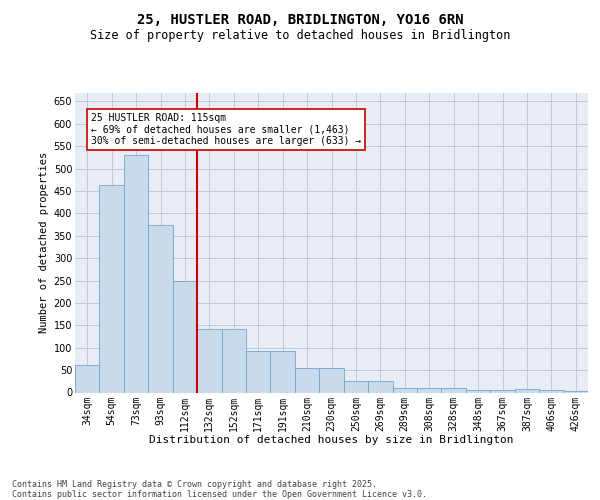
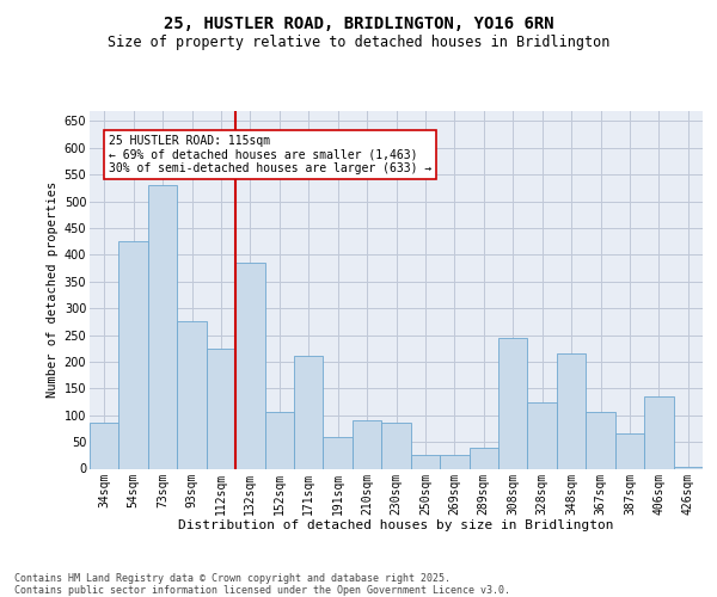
34sqm: 62 -> 85
54sqm: 463 -> 425
93sqm: 375 -> 275
112sqm: 250 -> 225
132sqm: 142 -> 385
152sqm: 142 -> 105
171sqm: 92 -> 210
191sqm: 92 -> 60
210sqm: 55 -> 90
230sqm: 55 -> 85
289sqm: 10 -> 40
308sqm: 10 -> 245
328sqm: 10 -> 125
348sqm: 5 -> 215
367sqm: 5 -> 105
387sqm: 8 -> 65
406sqm: 5 -> 135
